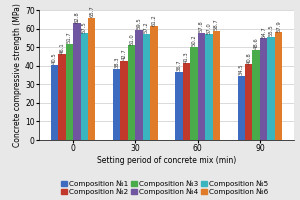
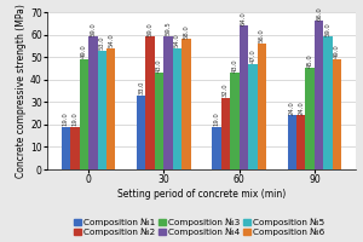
Composition №1/0: 40 -> 19
Composition №2/0: 46 -> 19
Composition №3/0: 52 -> 49
Composition №4/0: 63 -> 59
Composition №5/0: 58 -> 53
Composition №6/0: 66 -> 54
Composition №1/30: 38 -> 33
Composition №2/30: 43 -> 59
Composition №3/30: 51 -> 43
Composition №5/30: 57 -> 54
Composition №6/30: 61 -> 58
Composition №1/60: 37 -> 19
Composition №2/60: 41 -> 32
Composition №3/60: 50 -> 43
Composition №4/60: 58 -> 64
Composition №5/60: 57 -> 47
Composition №6/60: 59 -> 56
Composition №1/90: 34 -> 24
Composition №2/90: 41 -> 24
Composition №3/90: 49 -> 45
Composition №4/90: 55 -> 66
Composition №5/90: 56 -> 59
Composition №6/90: 58 -> 49
